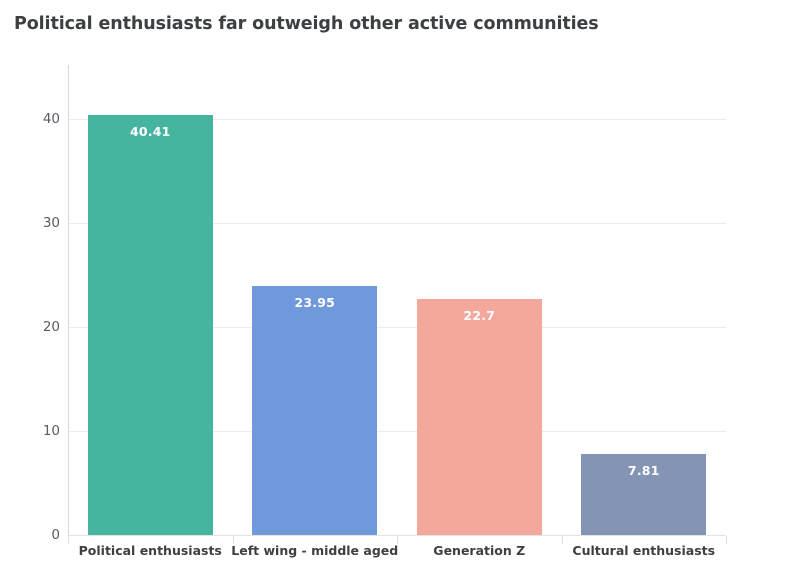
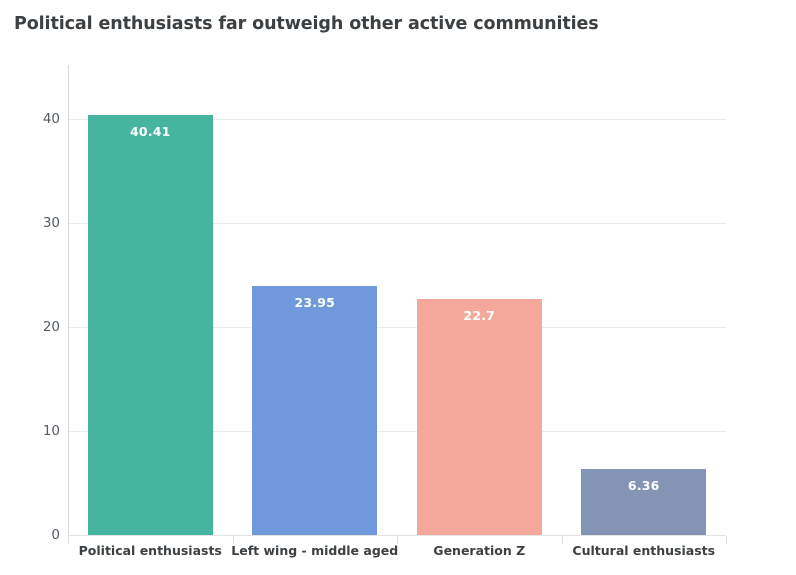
Cultural enthusiasts: 7.81 -> 6.36
